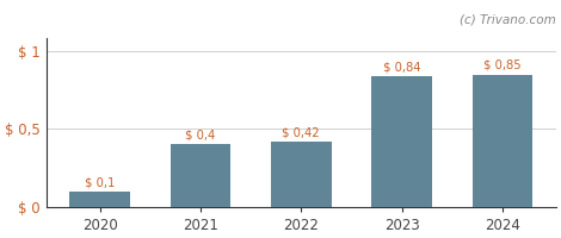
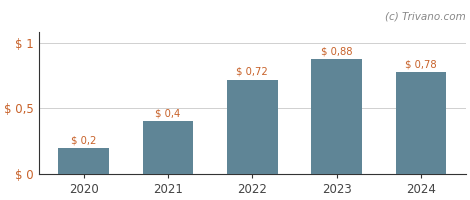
2020: 0,1 -> 0,2
2022: 0,42 -> 0,72
2023: 0,84 -> 0,88
2024: 0,85 -> 0,78
